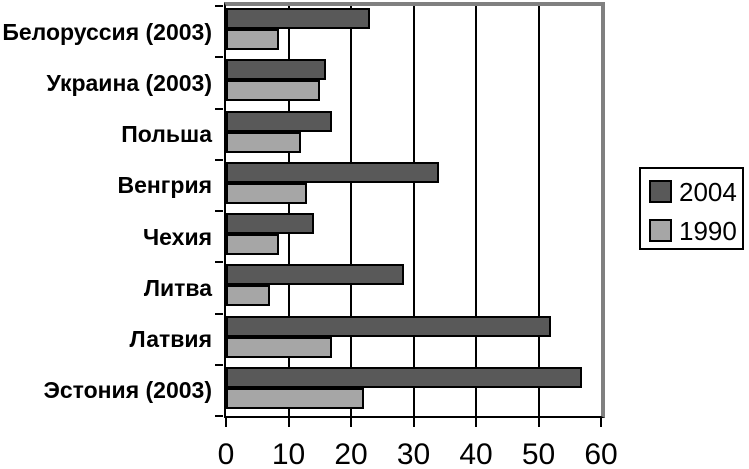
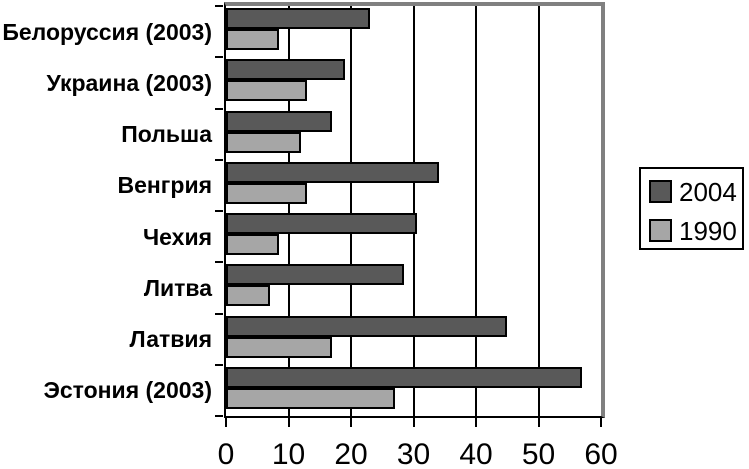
2004/Украина (2003): 16 -> 19
1990/Украина (2003): 15 -> 13
2004/Чехия: 14 -> 30
2004/Латвия: 52 -> 45
1990/Эстония (2003): 22 -> 27
